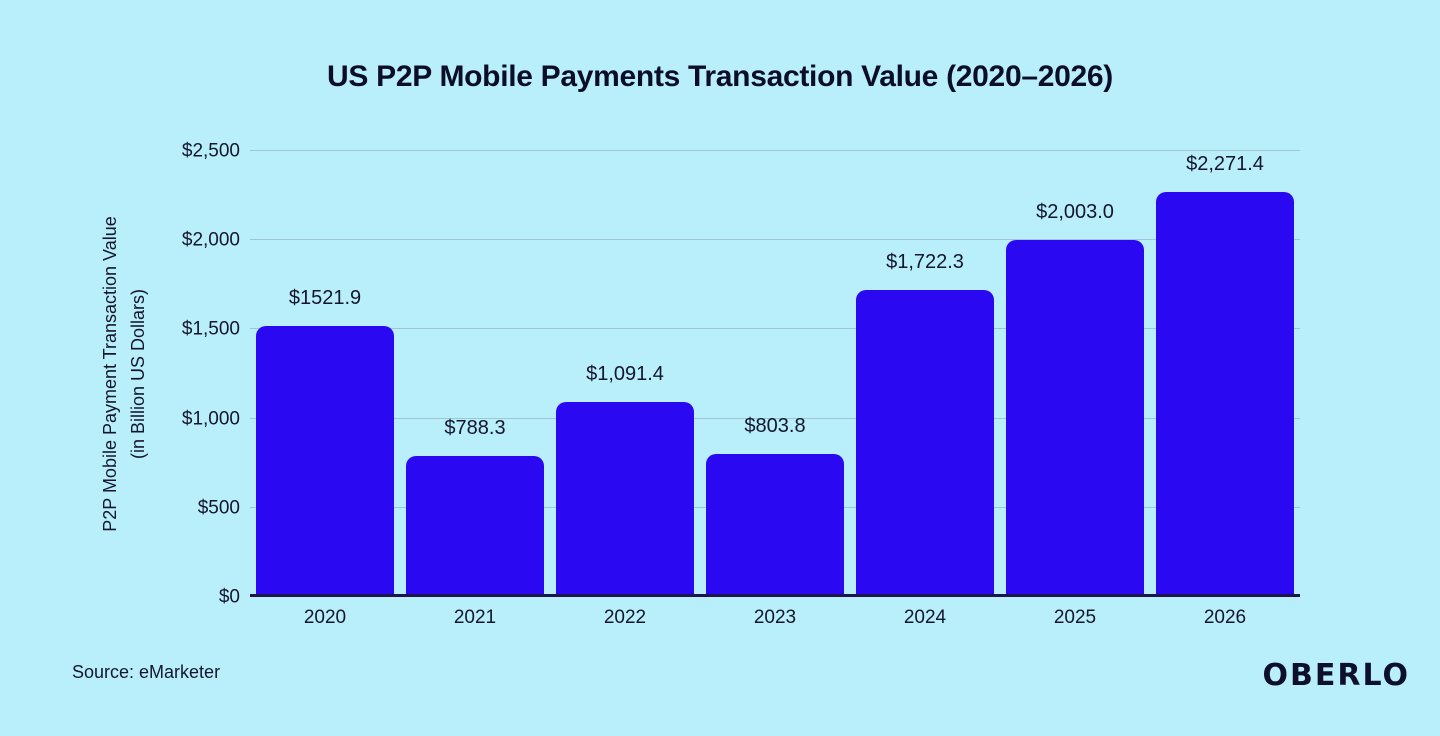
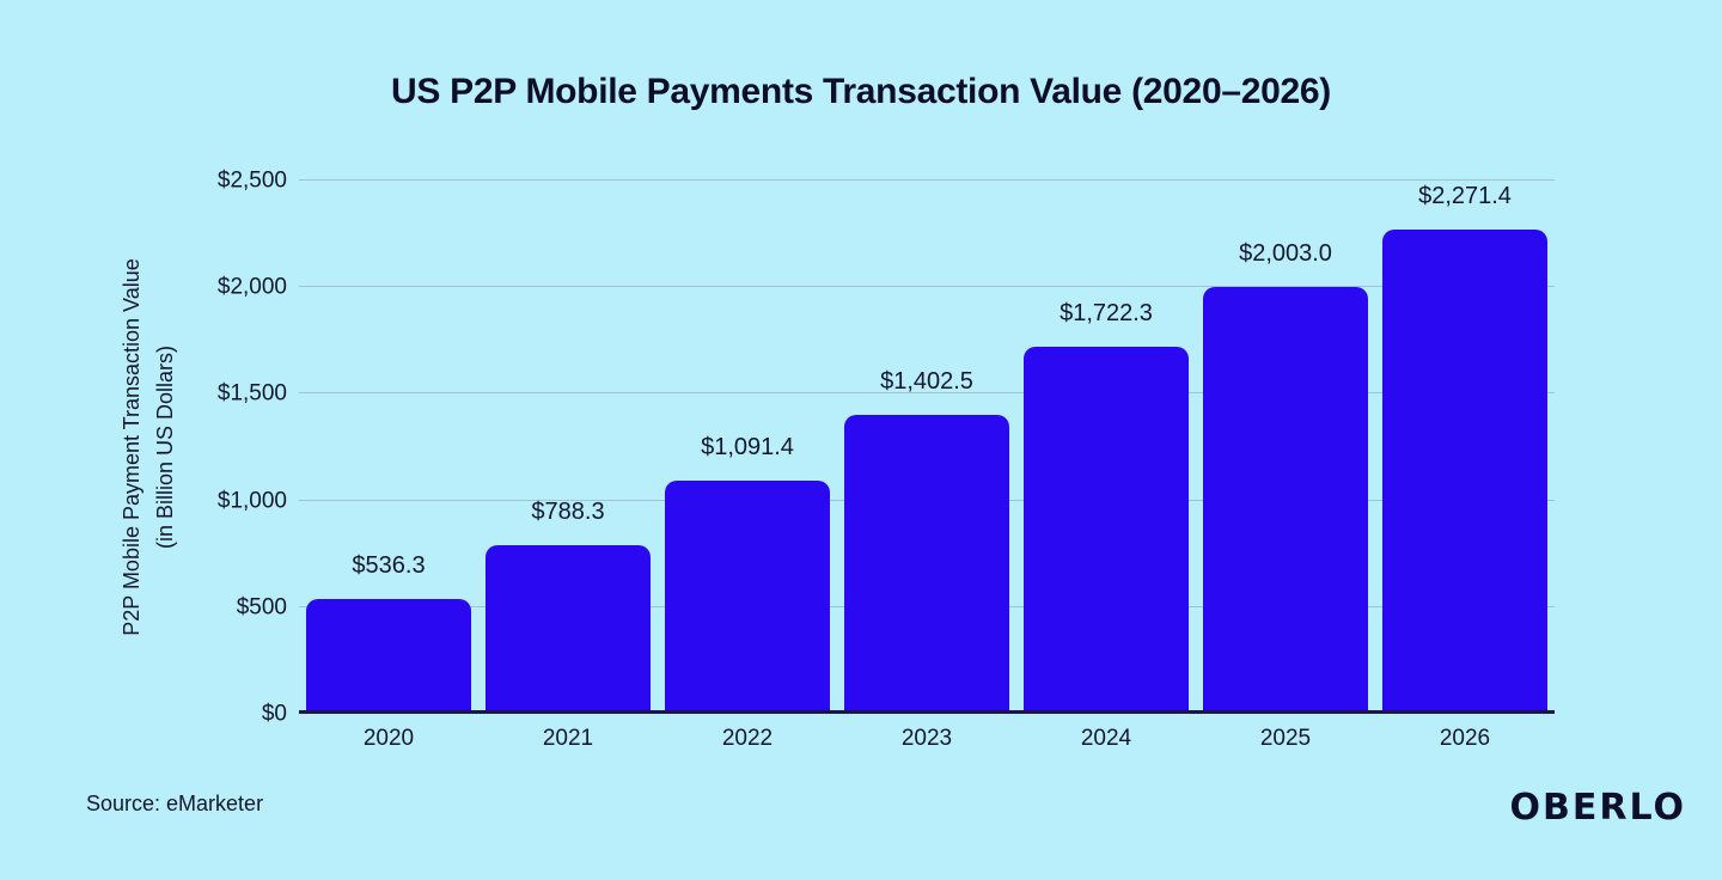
2020: $1521.9 -> $536.3
2023: $803.8 -> $1,402.5
